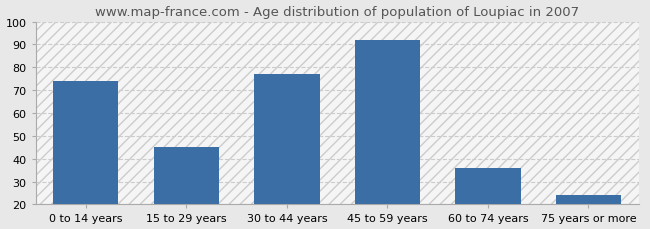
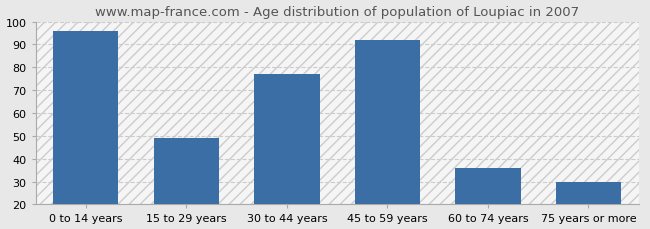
0 to 14 years: 74 -> 96
15 to 29 years: 45 -> 49
75 years or more: 24 -> 30
